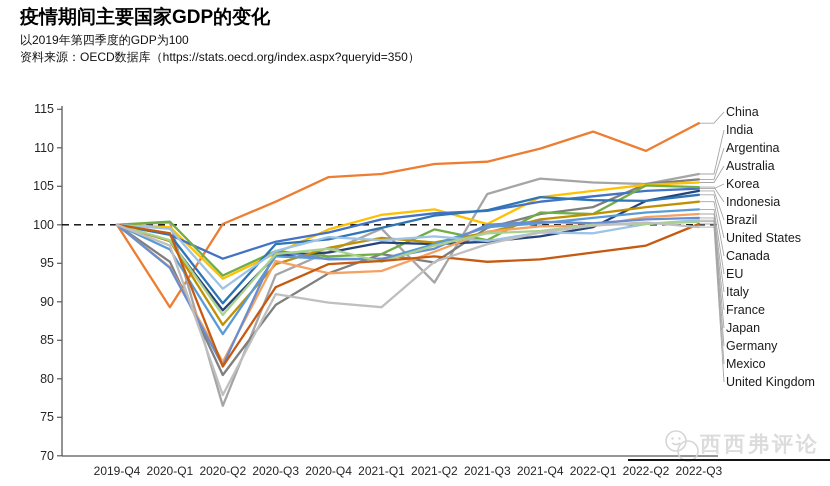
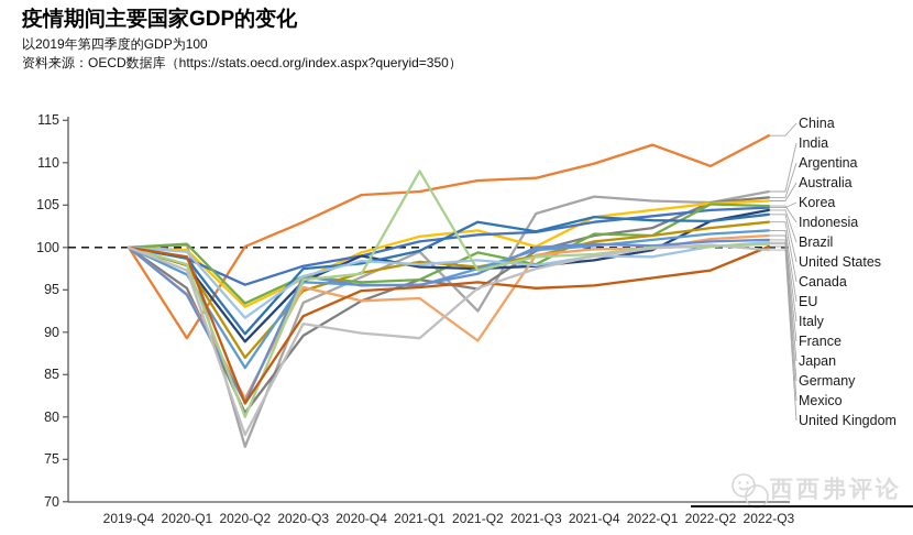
Germany/2020-Q2: 88 -> 80
Brazil/2020-Q4: 96 -> 99
Germany/2021-Q1: 95 -> 109
United States/2021-Q2: 101 -> 103
Italy/2021-Q2: 96 -> 89
